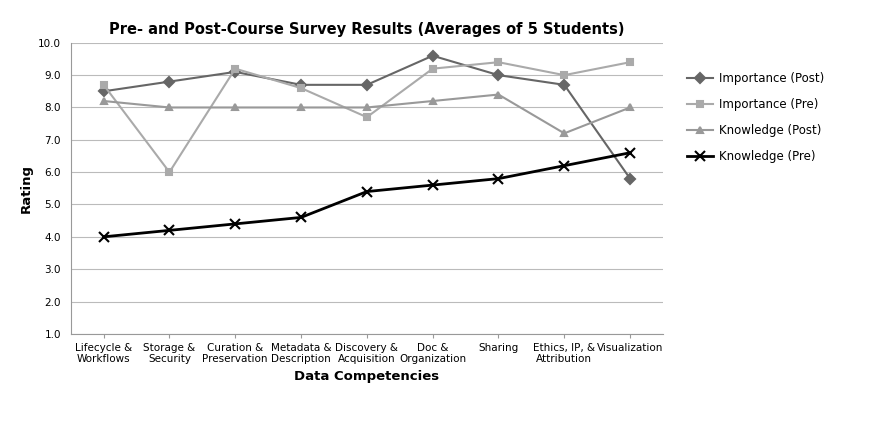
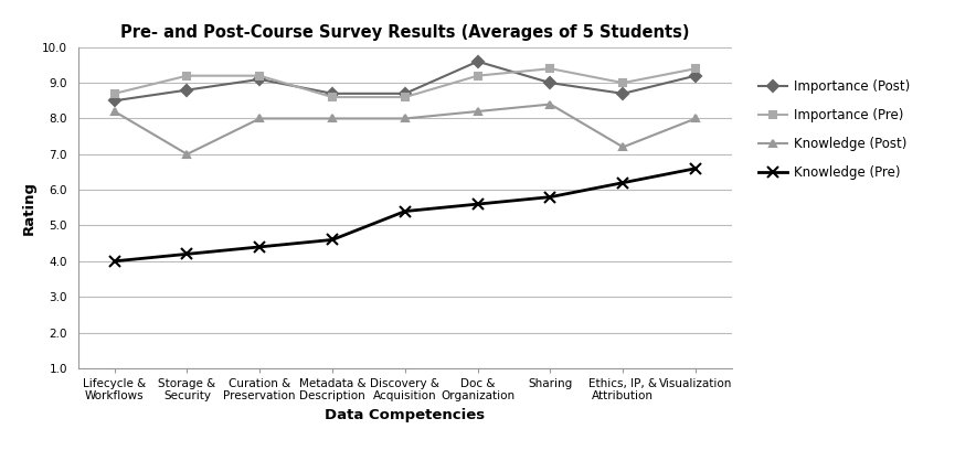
Importance (Pre)/Storage & Security: 6.0 -> 9.2
Knowledge (Post)/Storage & Security: 8.0 -> 7.0
Importance (Pre)/Discovery & Acquisition: 7.7 -> 8.6
Importance (Post)/Visualization: 5.8 -> 9.2
